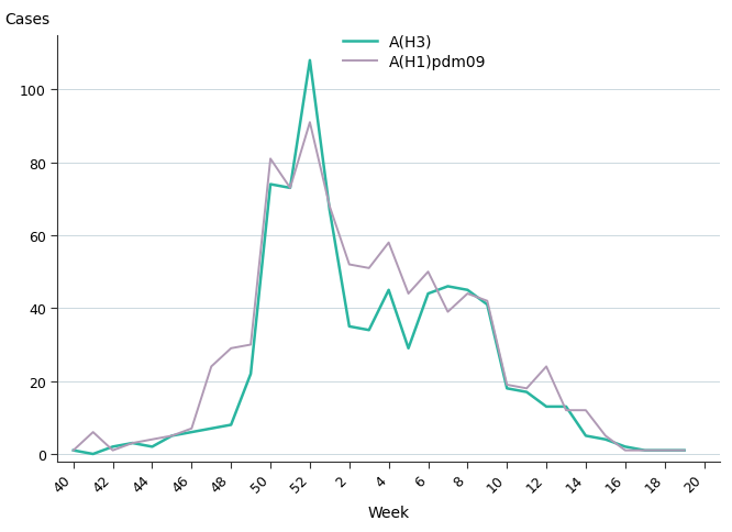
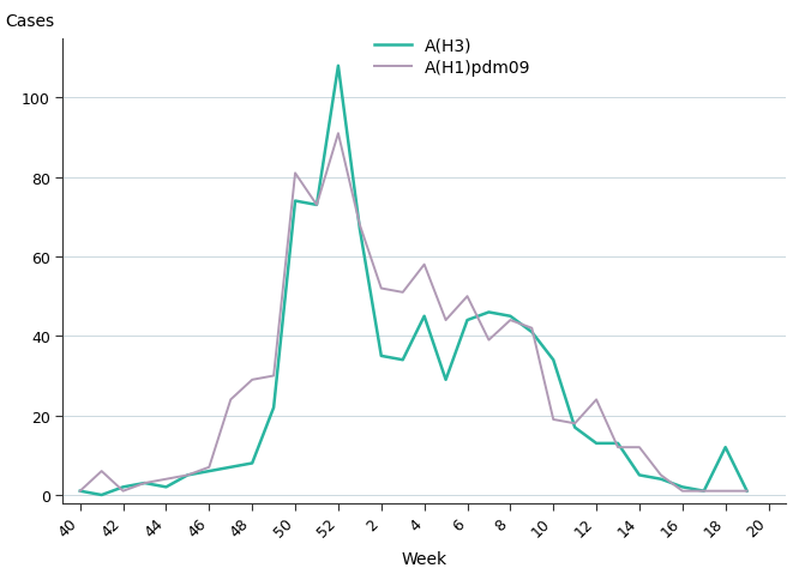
A(H3)/10: 18 -> 34
A(H3)/18: 1 -> 12
